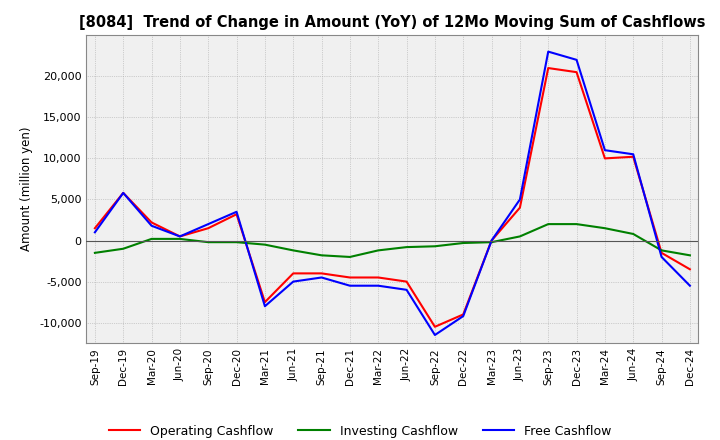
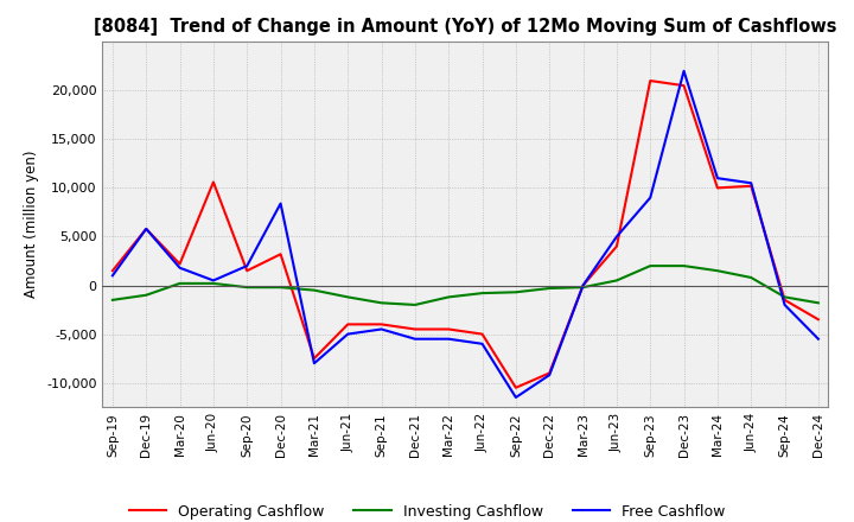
Operating Cashflow/Jun-20: 500 -> 10,600
Free Cashflow/Dec-20: 3,500 -> 8,400
Free Cashflow/Sep-23: 23,000 -> 9,000
